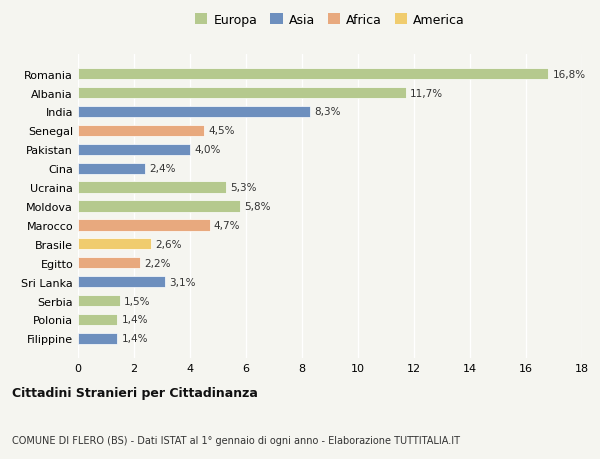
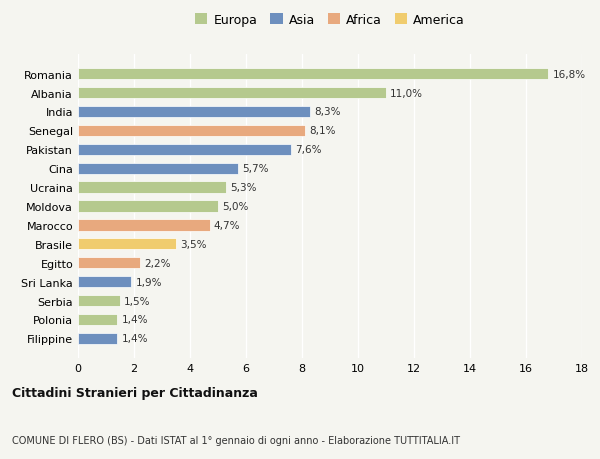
Albania: 11,7% -> 11,0%
Senegal: 4,5% -> 8,1%
Pakistan: 4,0% -> 7,6%
Cina: 2,4% -> 5,7%
Moldova: 5,8% -> 5,0%
Brasile: 2,6% -> 3,5%
Sri Lanka: 3,1% -> 1,9%
